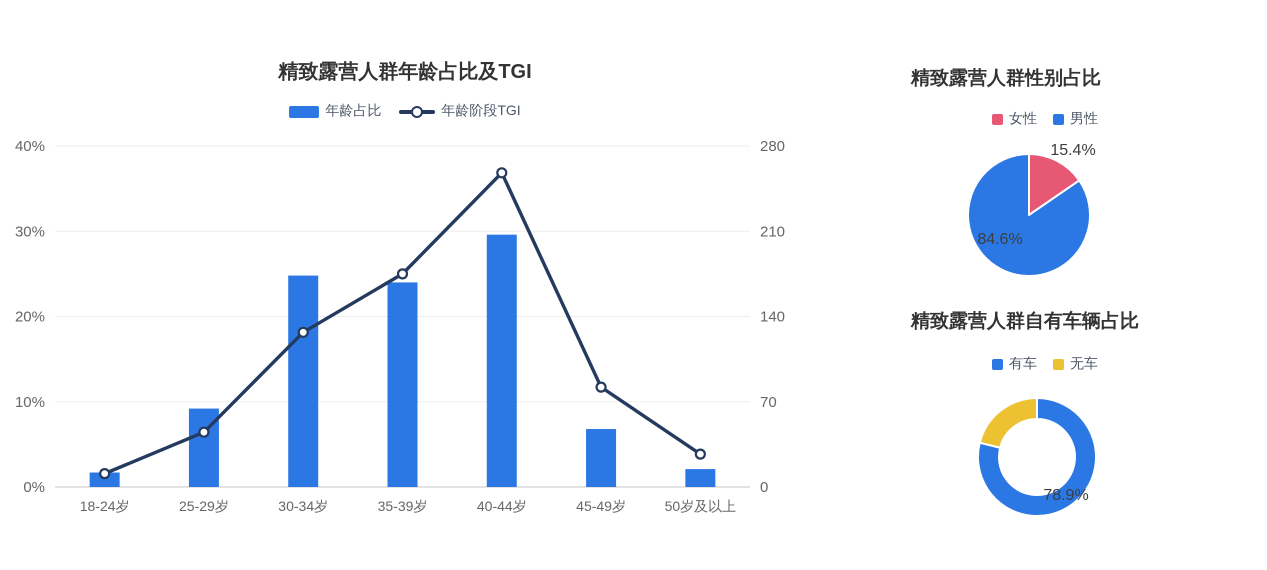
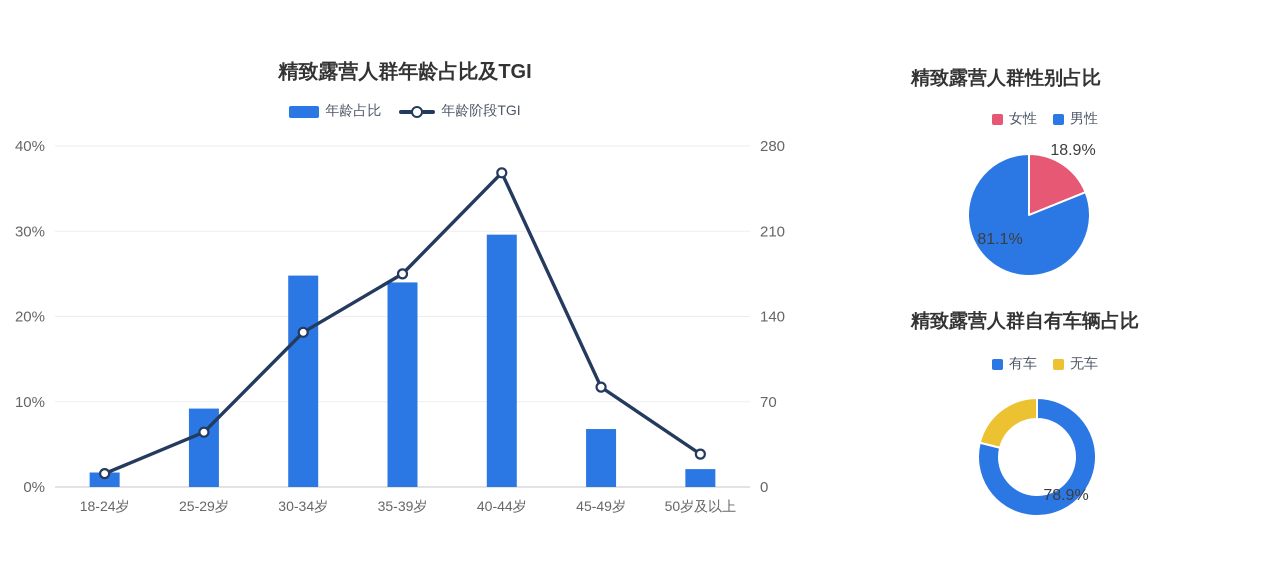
精致露营人群性别占比/女性: 15.4% -> 18.9%
精致露营人群性别占比/男性: 84.6% -> 81.1%
